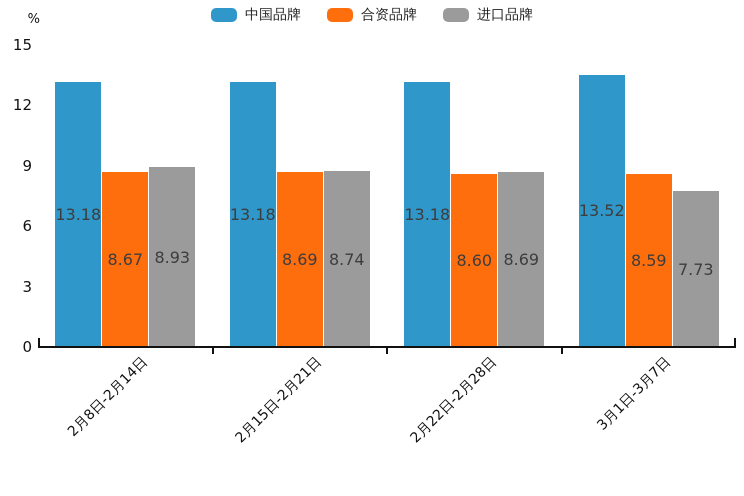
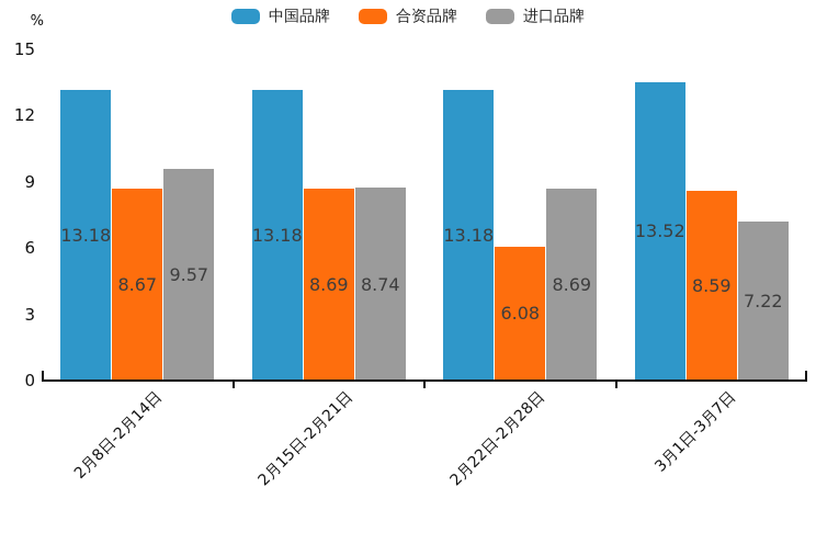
进口品牌/2月8日-2月14日: 8.93 -> 9.57
合资品牌/2月22日-2月28日: 8.60 -> 6.08
进口品牌/3月1日-3月7日: 7.73 -> 7.22
